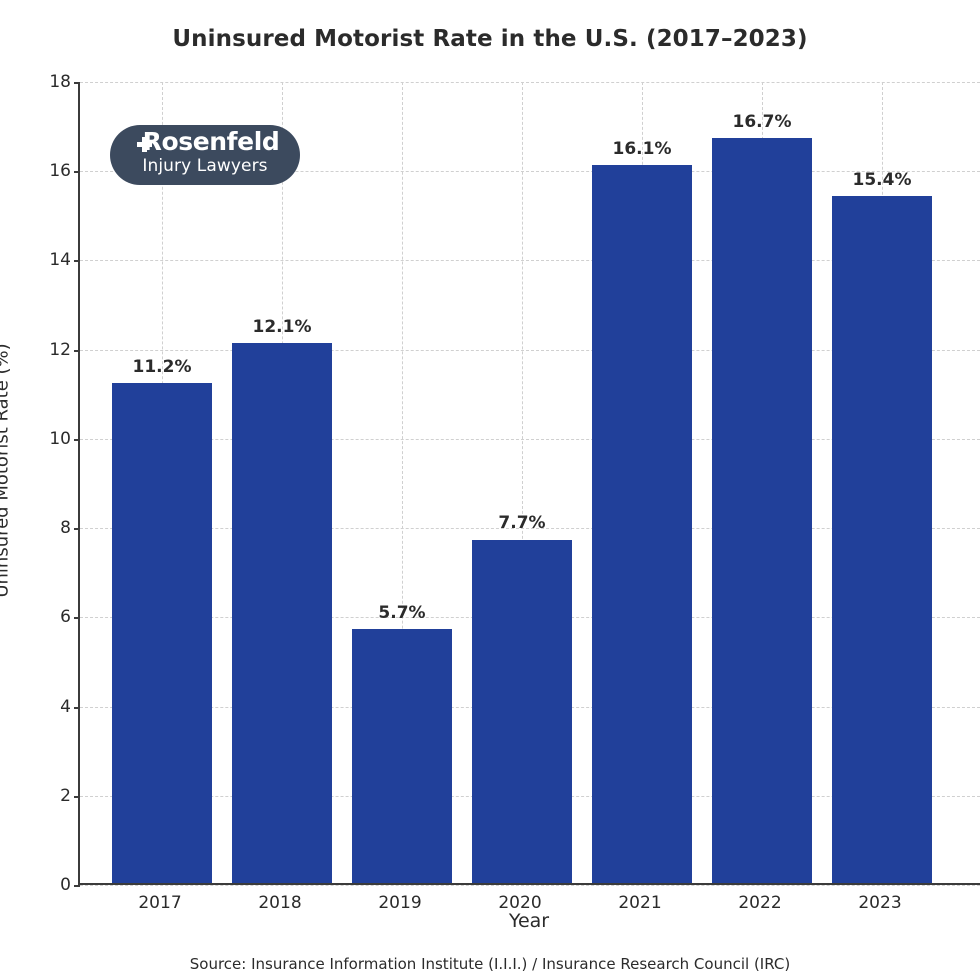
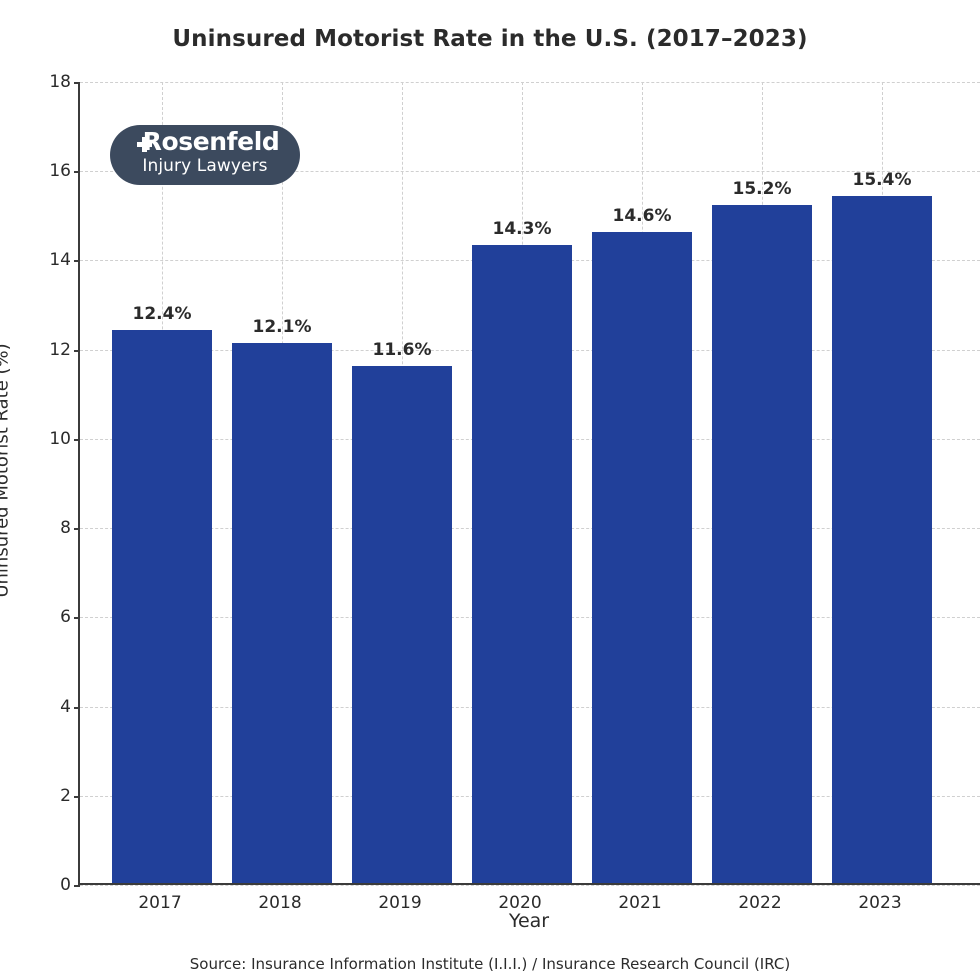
2017: 11.2% -> 12.4%
2019: 5.7% -> 11.6%
2020: 7.7% -> 14.3%
2021: 16.1% -> 14.6%
2022: 16.7% -> 15.2%
